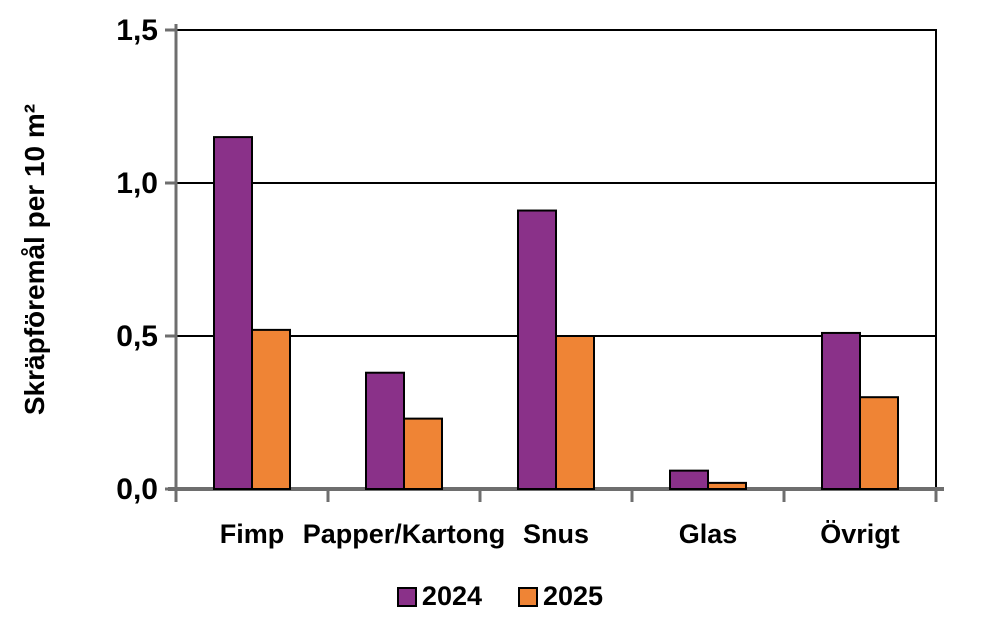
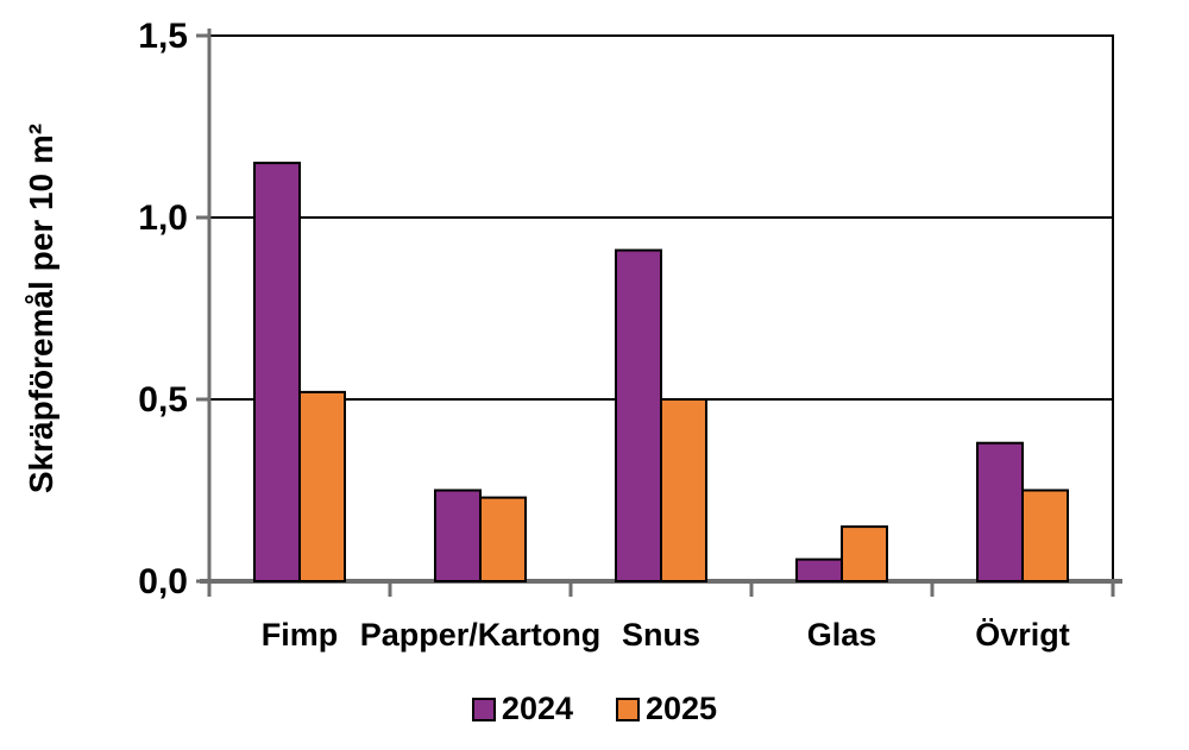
2024/Papper/Kartong: 0,38 -> 0,25
2025/Glas: 0,02 -> 0,15
2024/Övrigt: 0,51 -> 0,38
2025/Övrigt: 0,30 -> 0,25
